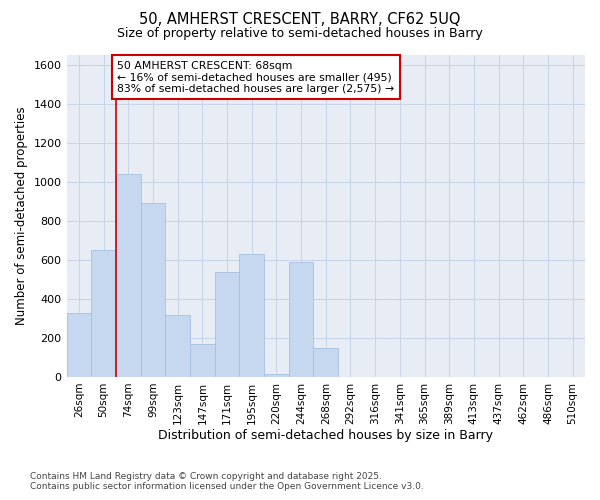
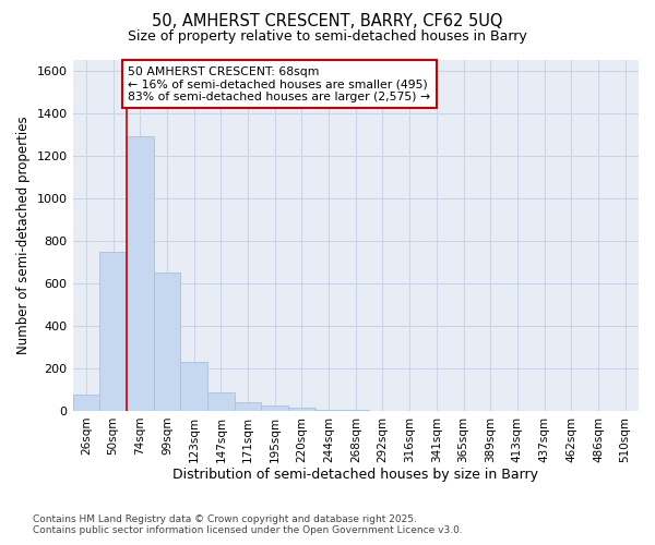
26sqm: 330 -> 80
50sqm: 650 -> 750
74sqm: 1040 -> 1290
99sqm: 890 -> 650
123sqm: 320 -> 230
147sqm: 170 -> 80
171sqm: 540 -> 40
195sqm: 630 -> 20
244sqm: 590 -> 0
268sqm: 150 -> 0
